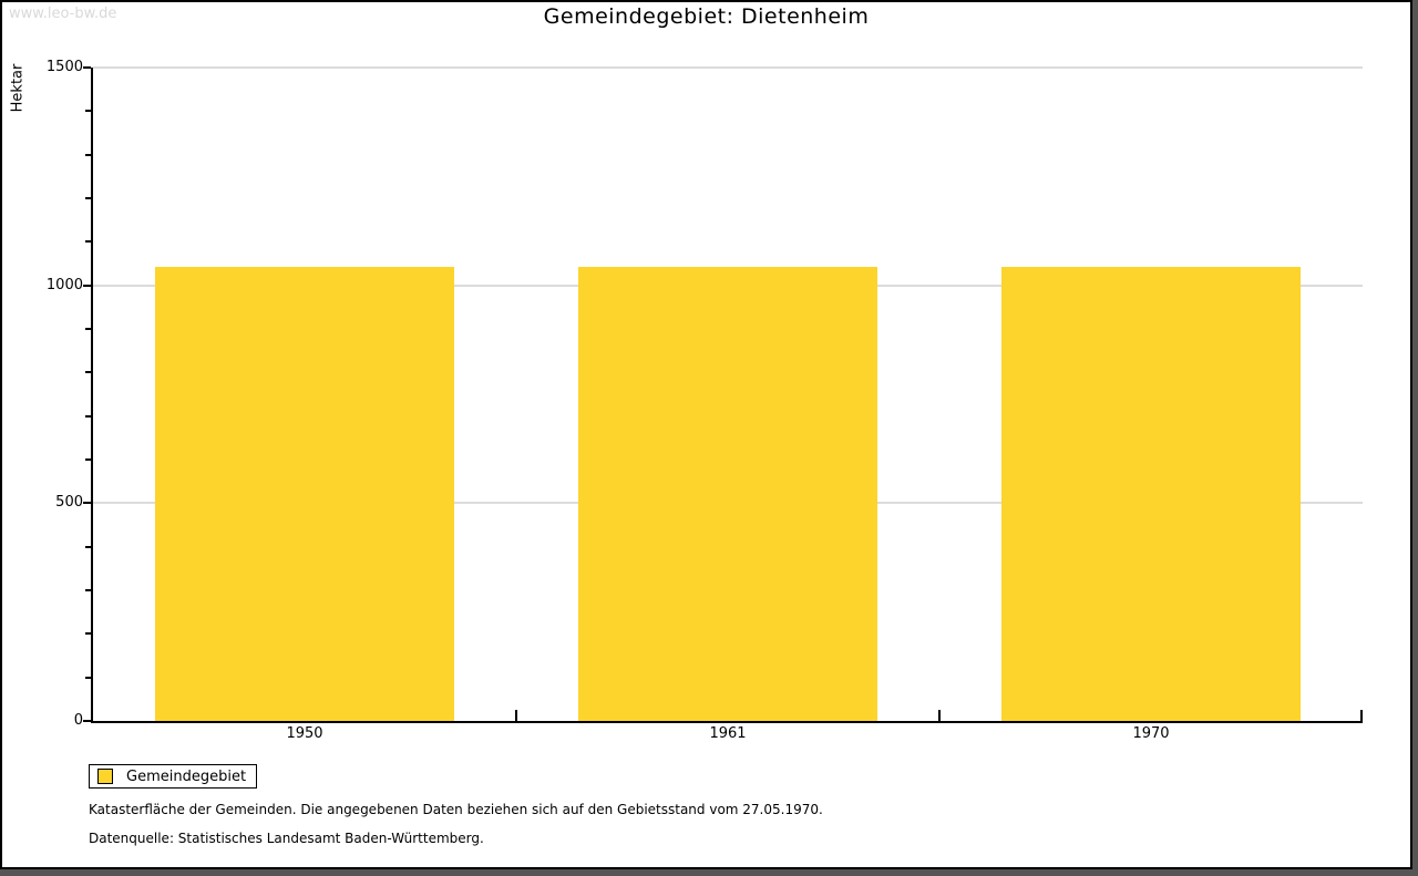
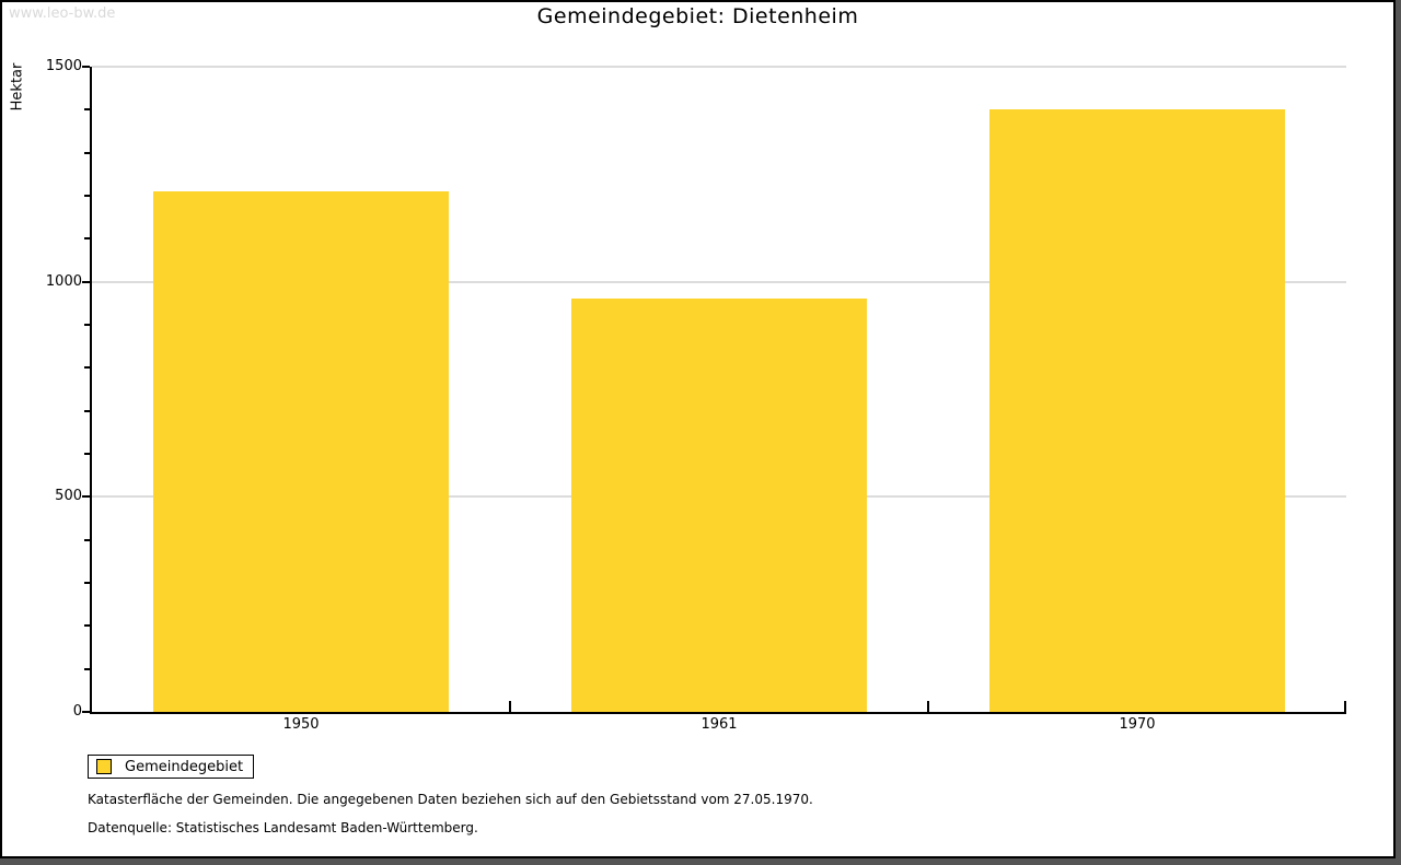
1950: 1040 -> 1210
1961: 1040 -> 960
1970: 1040 -> 1400
